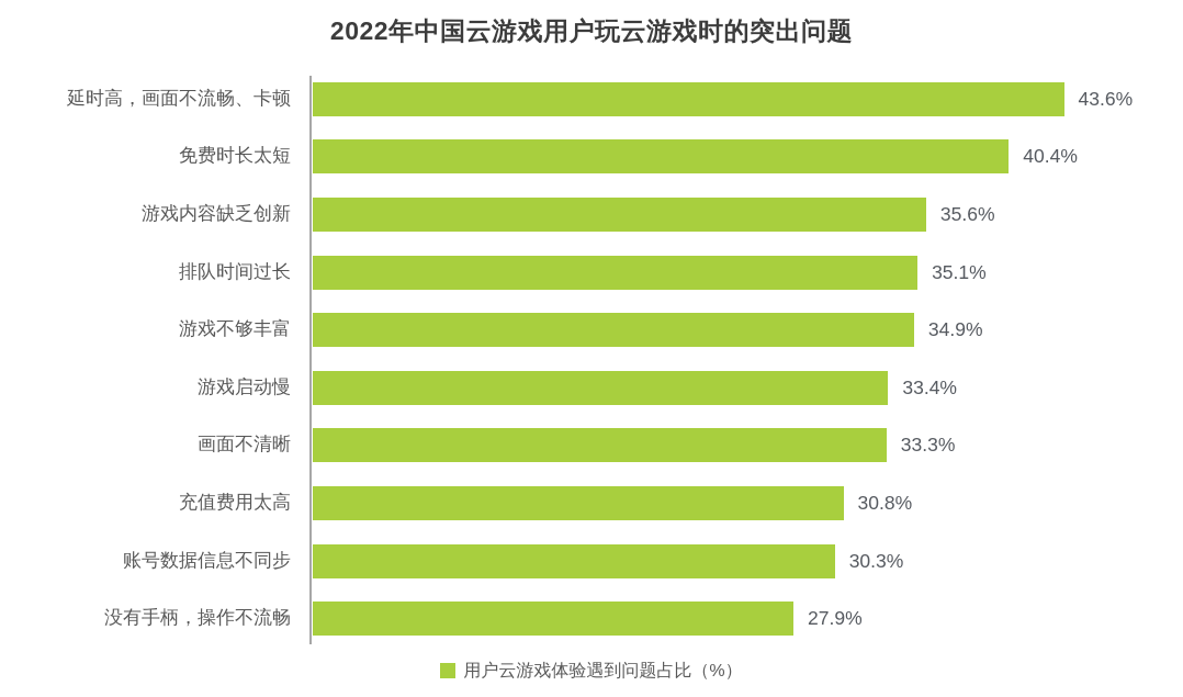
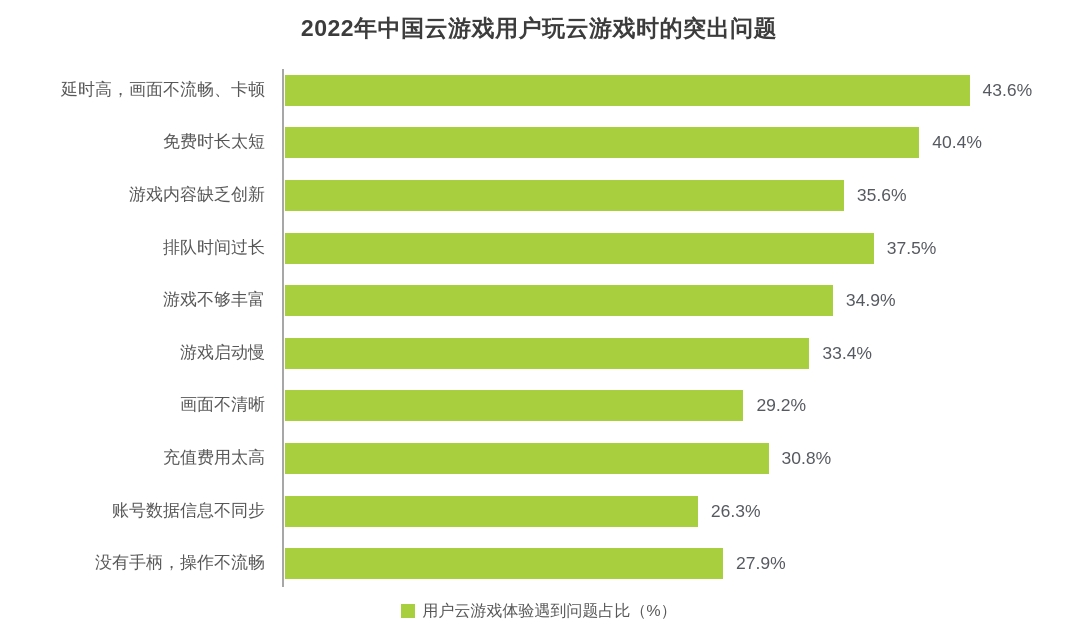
排队时间过长: 35.1% -> 37.5%
画面不清晰: 33.3% -> 29.2%
账号数据信息不同步: 30.3% -> 26.3%
